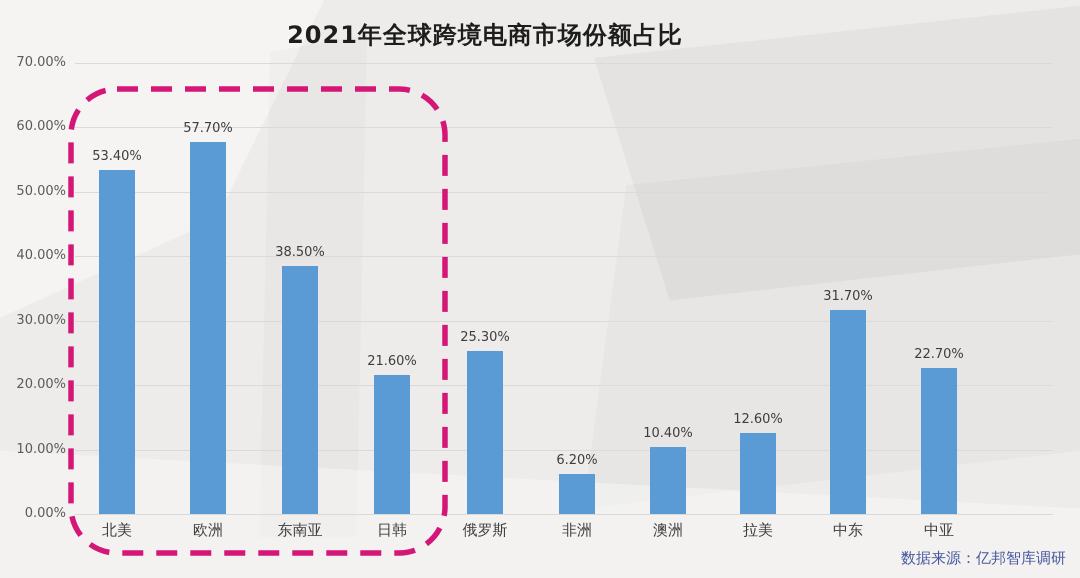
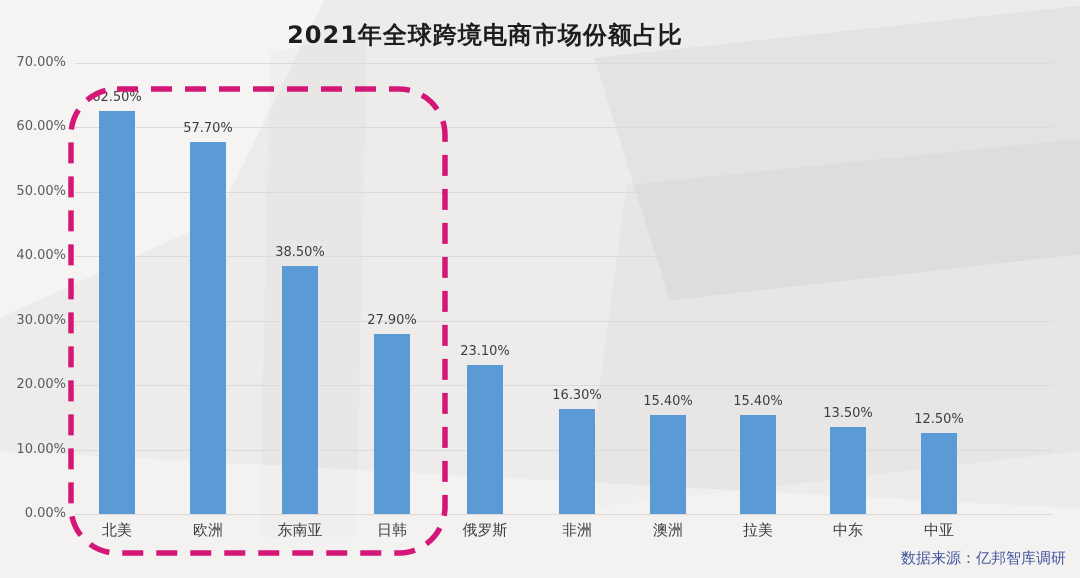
北美: 53.40% -> 62.50%
日韩: 21.60% -> 27.90%
俄罗斯: 25.30% -> 23.10%
非洲: 6.20% -> 16.30%
澳洲: 10.40% -> 15.40%
拉美: 12.60% -> 15.40%
中东: 31.70% -> 13.50%
中亚: 22.70% -> 12.50%
